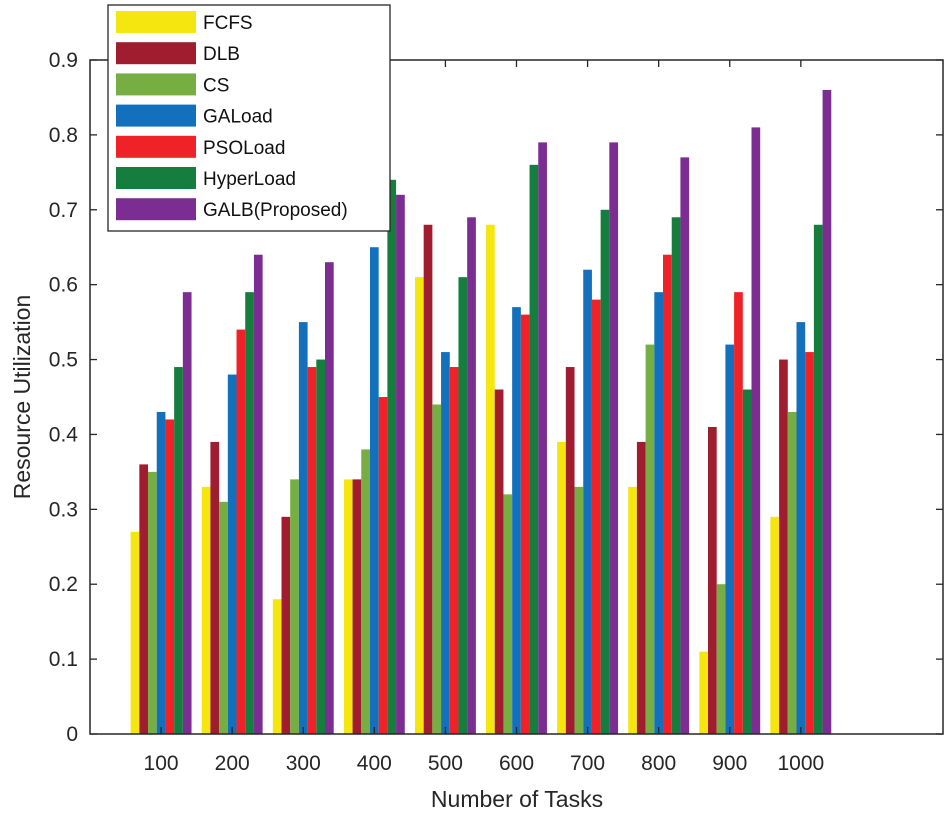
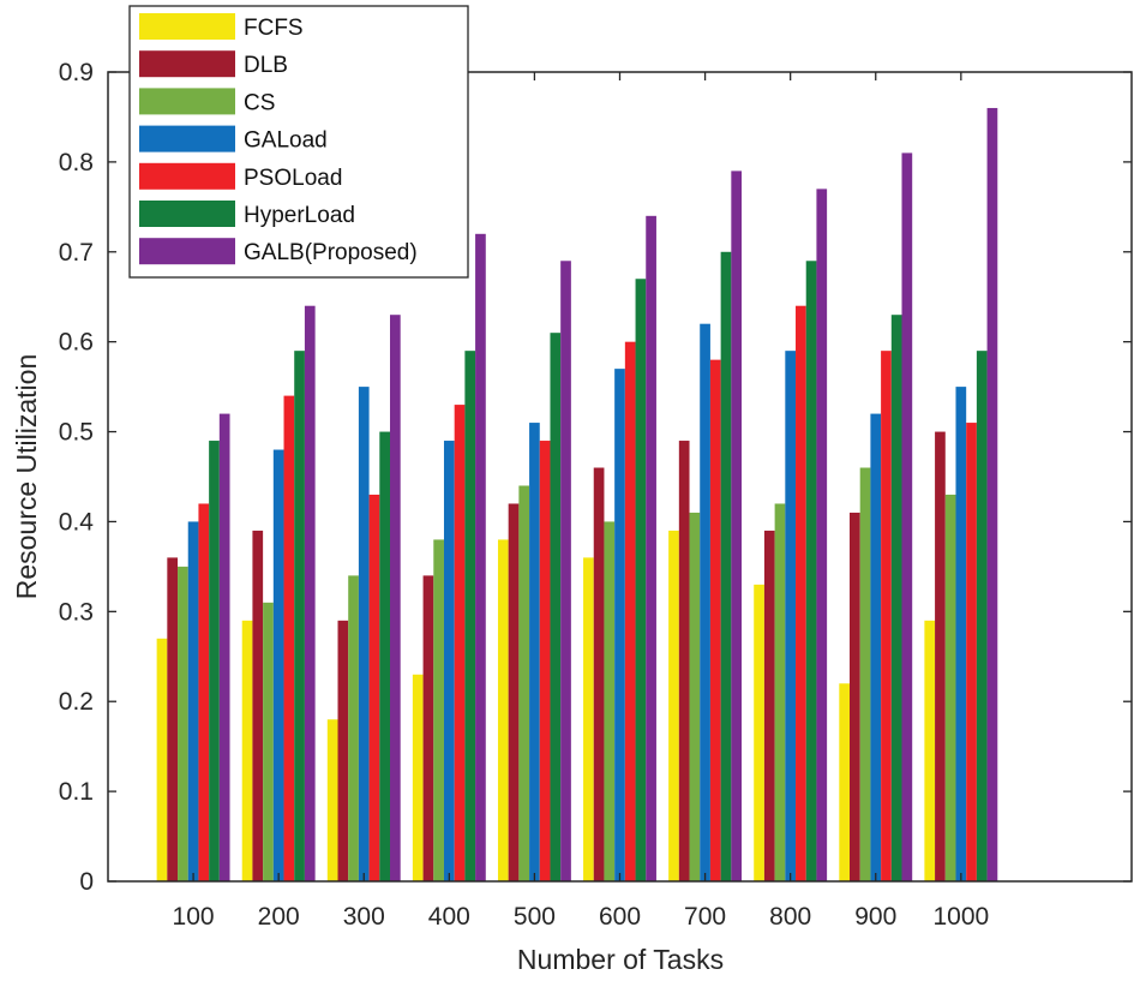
GALoad/100: 0.43 -> 0.40
GALB(Proposed)/100: 0.59 -> 0.52
FCFS/200: 0.33 -> 0.29
PSOLoad/300: 0.49 -> 0.43
FCFS/400: 0.34 -> 0.23
GALoad/400: 0.65 -> 0.49
PSOLoad/400: 0.45 -> 0.53
HyperLoad/400: 0.74 -> 0.59
FCFS/500: 0.61 -> 0.38
DLB/500: 0.68 -> 0.42
FCFS/600: 0.68 -> 0.36
CS/600: 0.32 -> 0.40
PSOLoad/600: 0.56 -> 0.60
HyperLoad/600: 0.76 -> 0.67
GALB(Proposed)/600: 0.79 -> 0.74
CS/700: 0.33 -> 0.41
CS/800: 0.52 -> 0.42
FCFS/900: 0.11 -> 0.22
CS/900: 0.20 -> 0.46
HyperLoad/900: 0.46 -> 0.63
HyperLoad/1000: 0.68 -> 0.59
